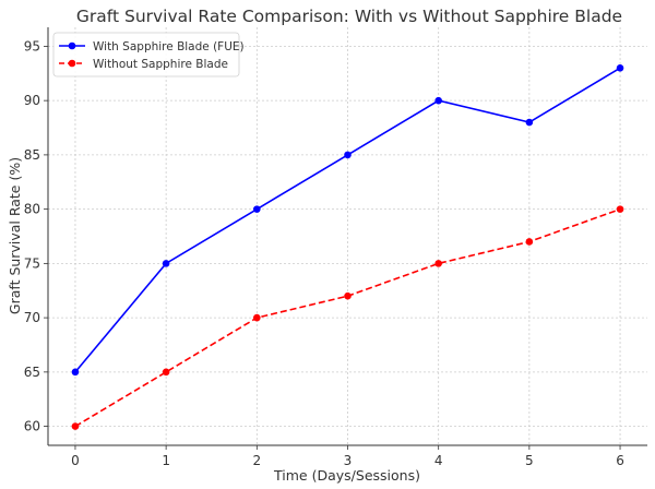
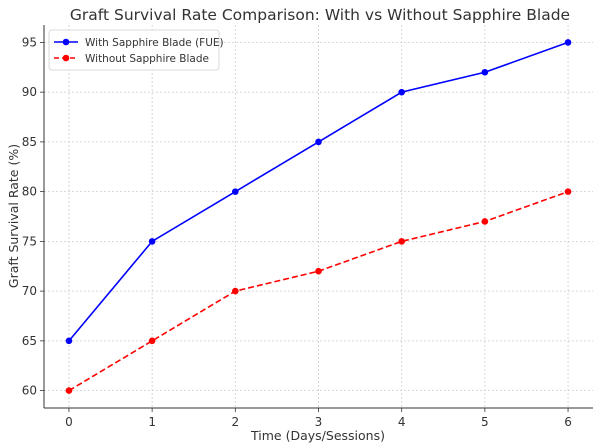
With Sapphire Blade (FUE)/5: 88 -> 92
With Sapphire Blade (FUE)/6: 93 -> 95
